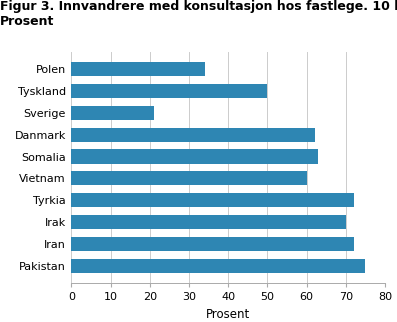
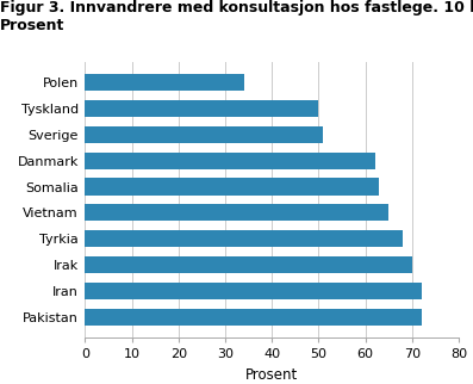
Sverige: 21 -> 51
Vietnam: 60 -> 65
Tyrkia: 72 -> 68
Pakistan: 75 -> 72
